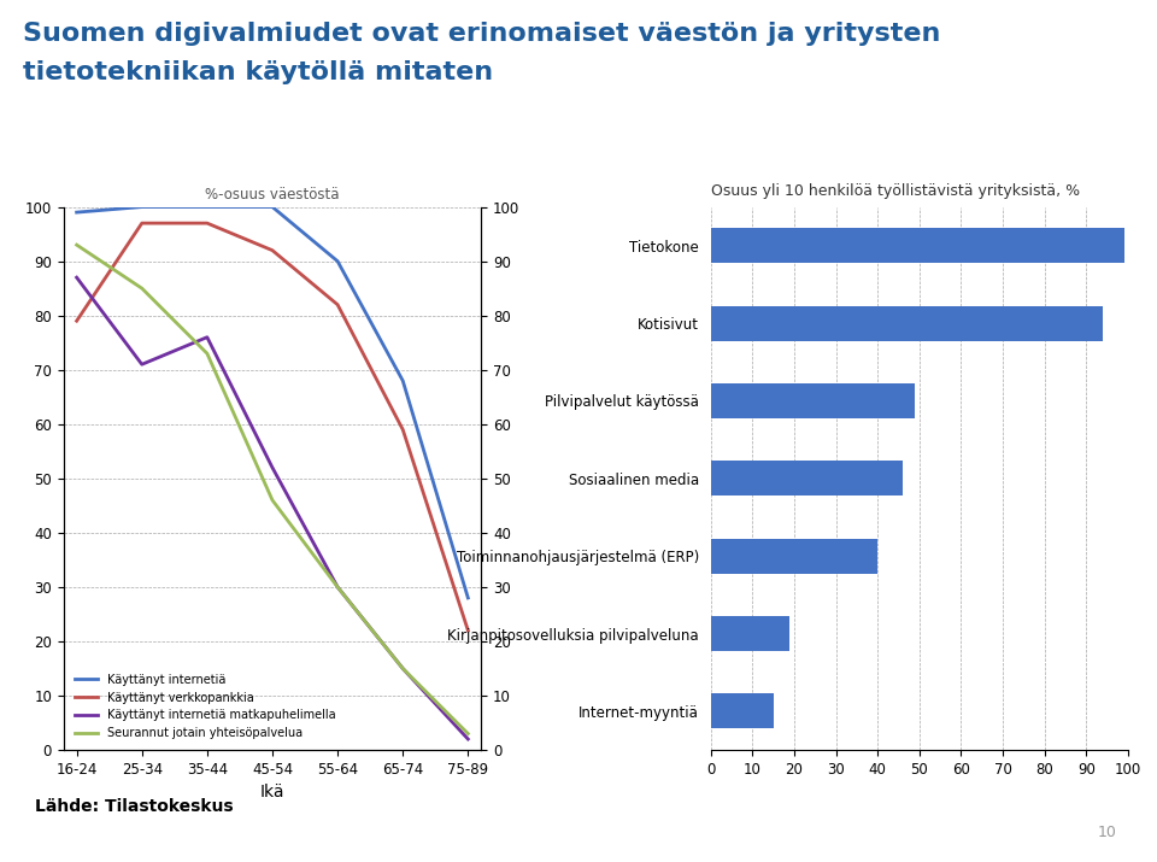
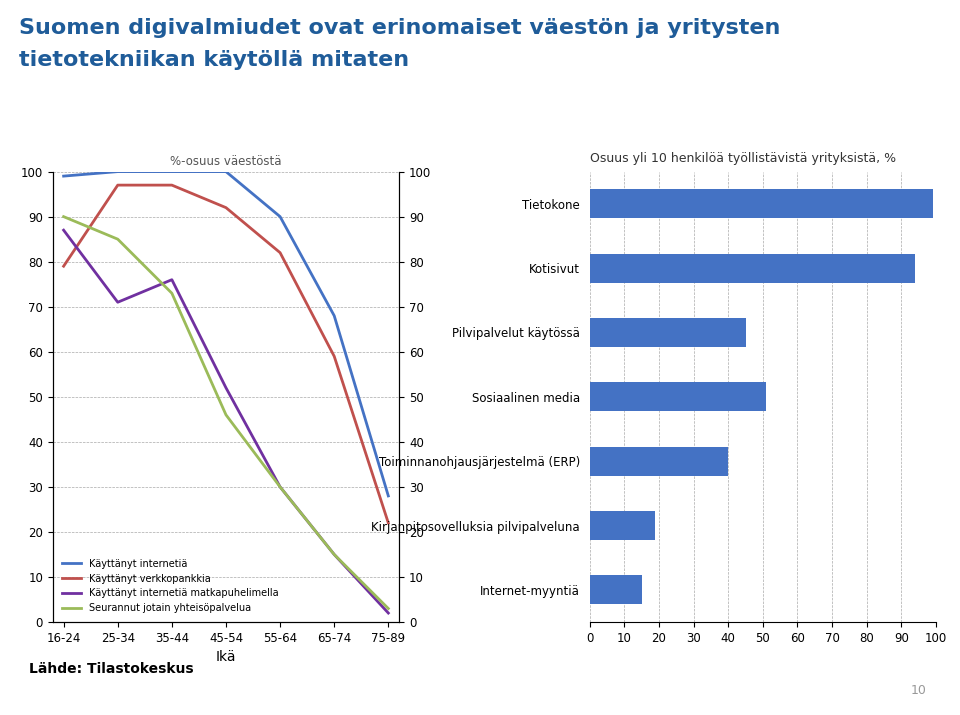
%-osuus väestöstä/Seurannut jotain yhteisöpalvelua/16-24: 93 -> 90
Osuus yli 10 henkilöä työllistävistä yrityksistä, %/Pilvipalvelut käytössä: 49 -> 45
Osuus yli 10 henkilöä työllistävistä yrityksistä, %/Sosiaalinen media: 46 -> 51
